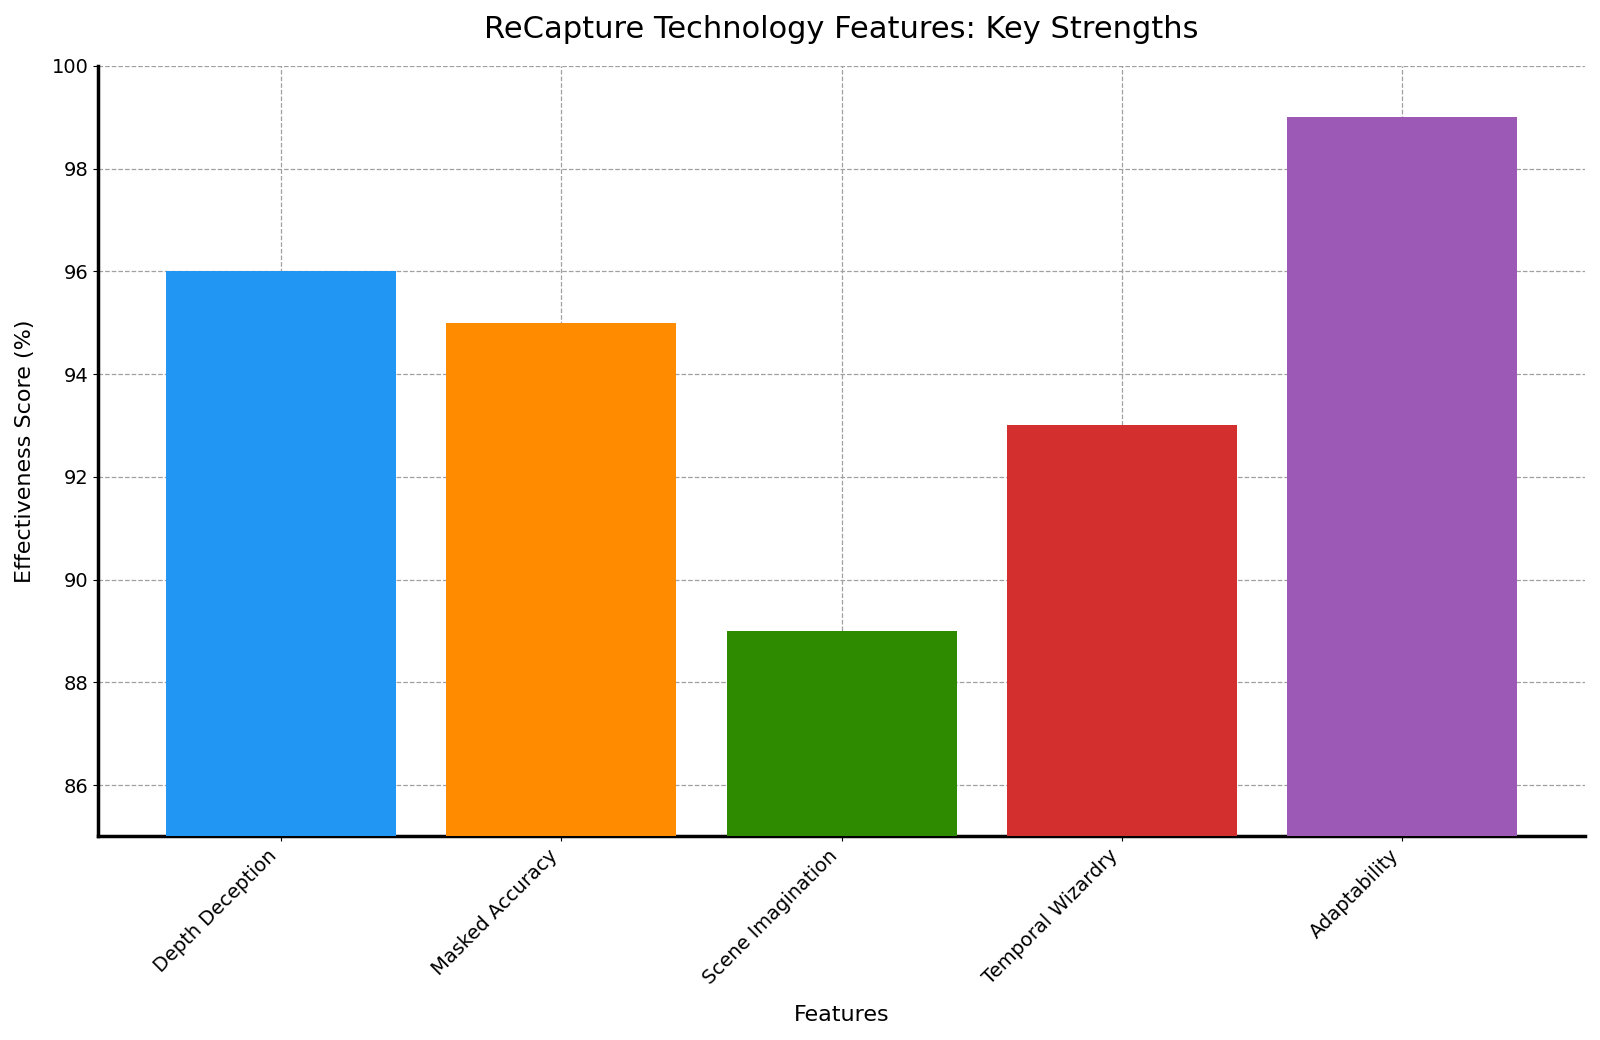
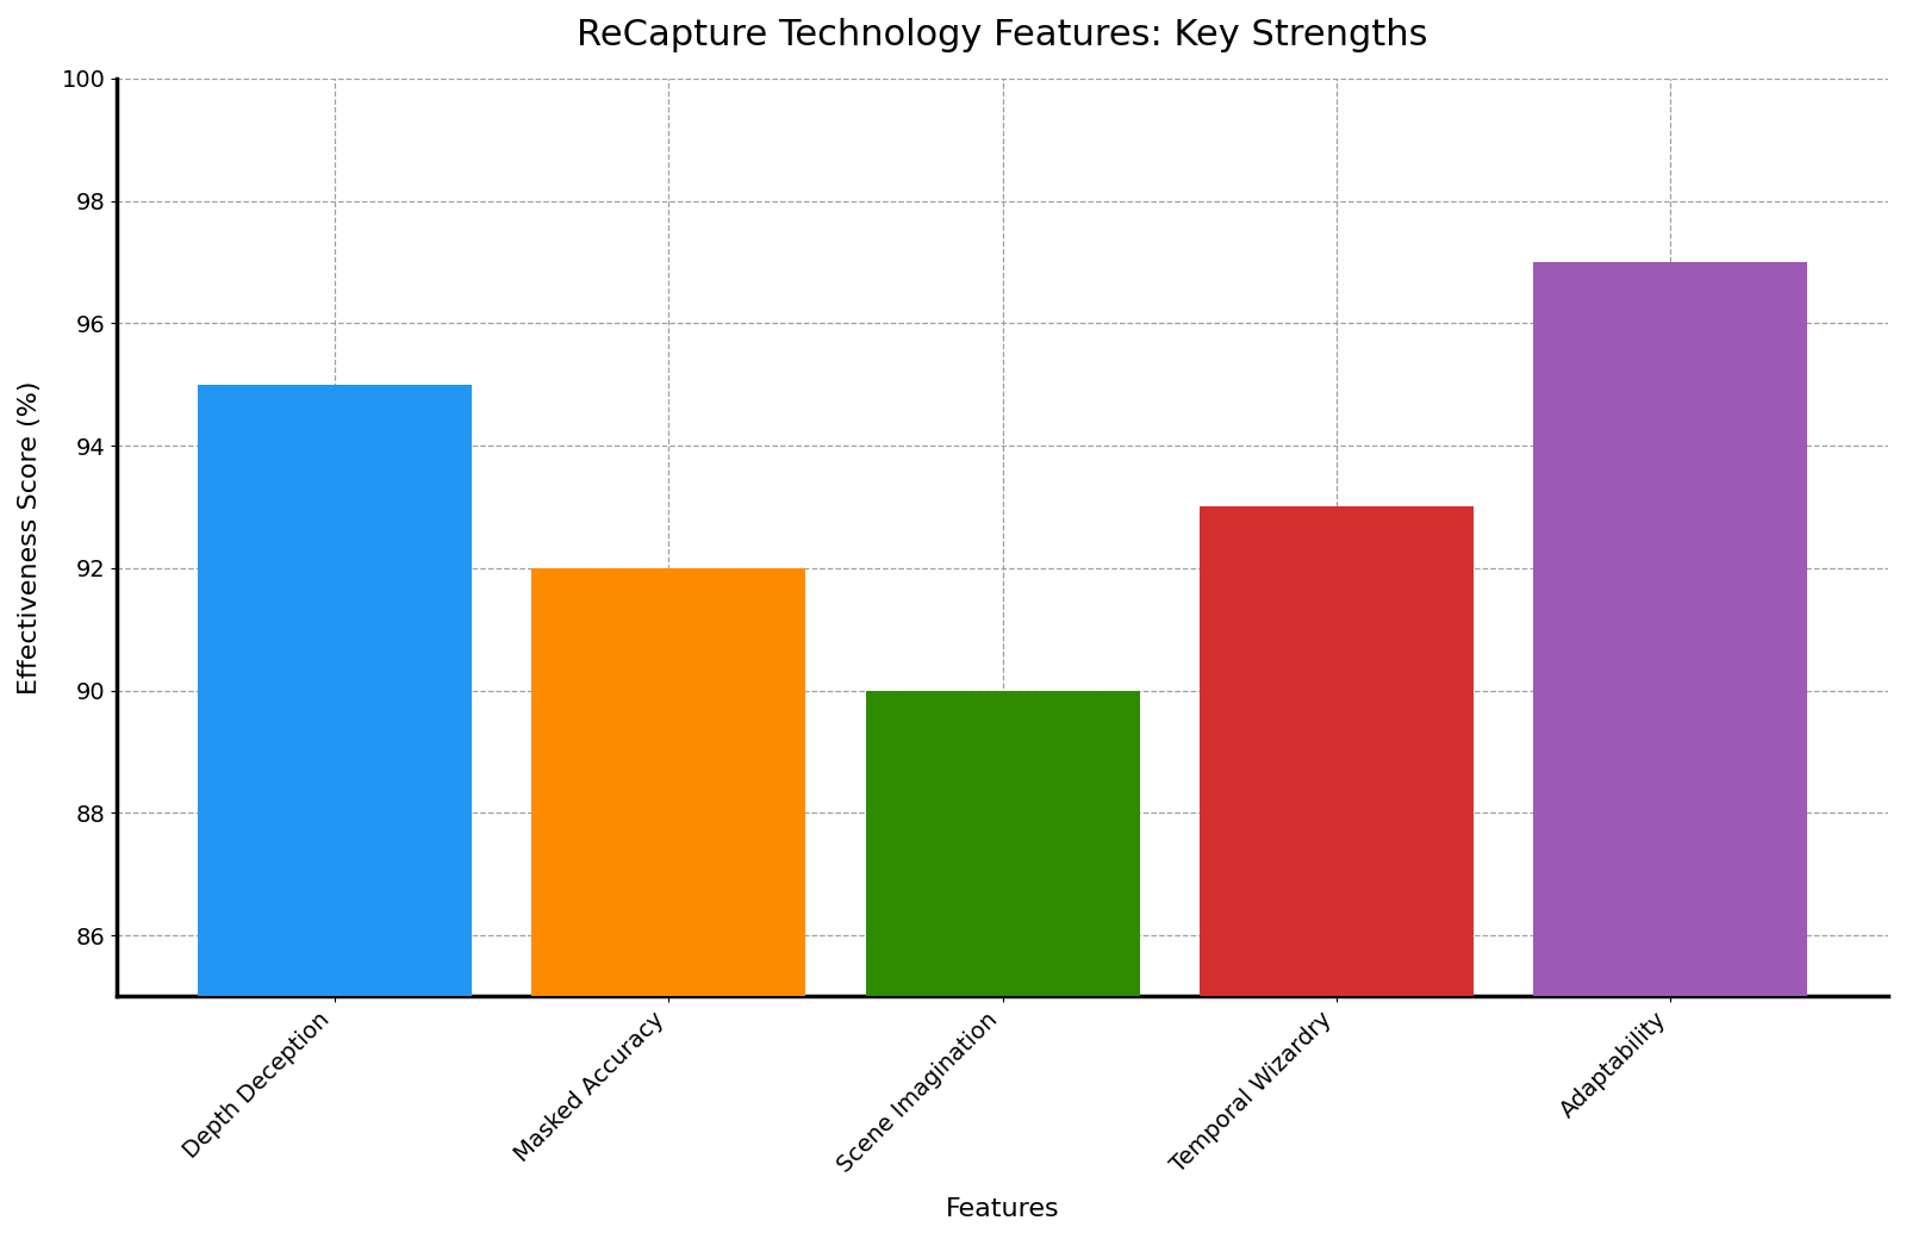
Depth Deception: 96 -> 95
Masked Accuracy: 95 -> 92
Scene Imagination: 89 -> 90
Adaptability: 99 -> 97
